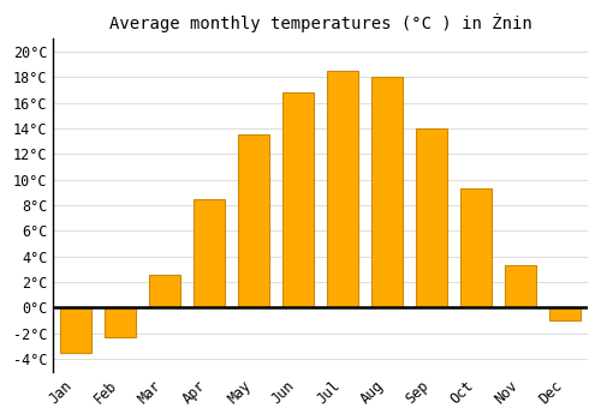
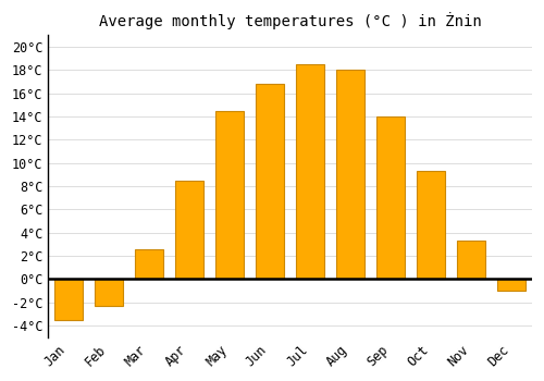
May: 13.5°C -> 14.5°C
